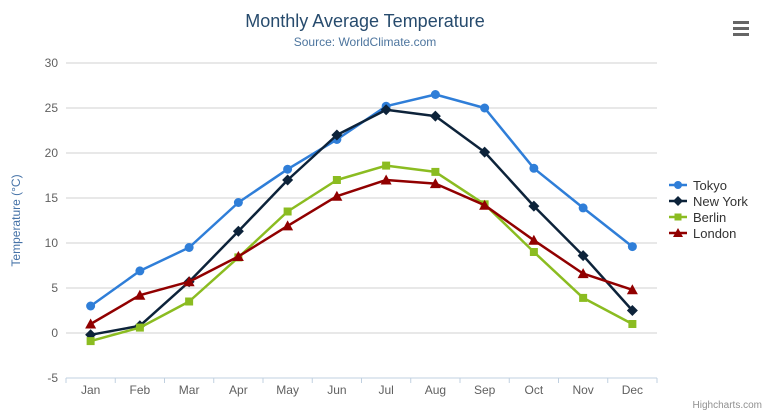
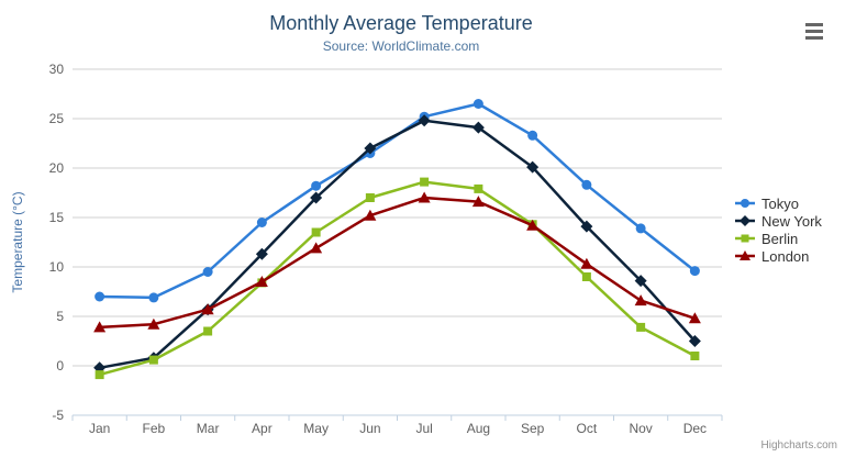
Tokyo/Jan: 3 -> 7
London/Jan: 1 -> 4
Tokyo/Sep: 25 -> 23
